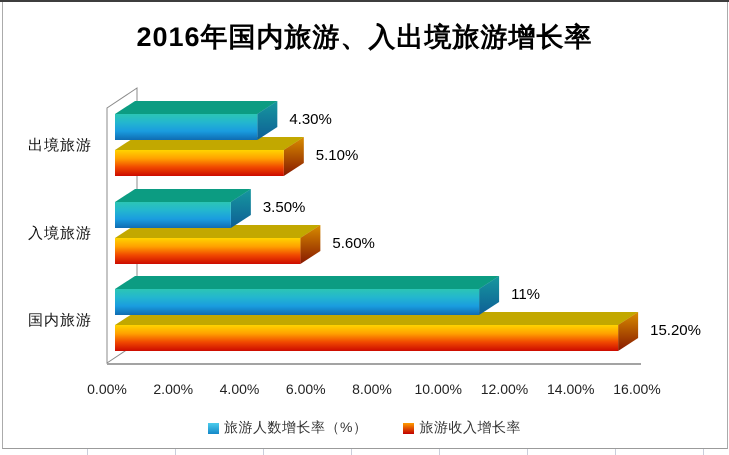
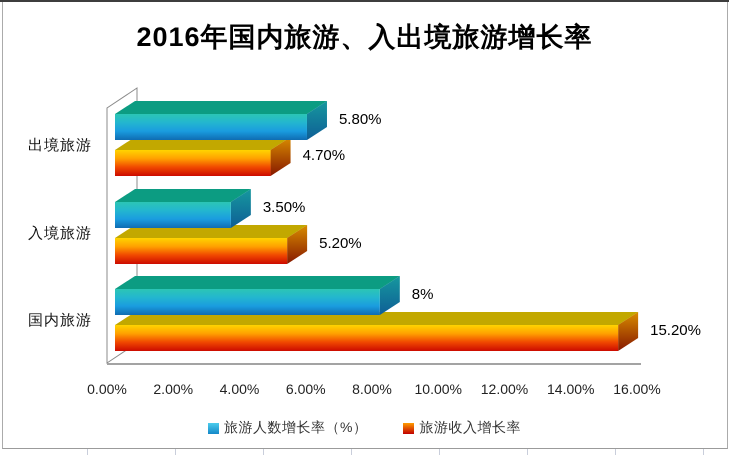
旅游人数增长率（%）/出境旅游: 4.30% -> 5.80%
旅游收入增长率/出境旅游: 5.10% -> 4.70%
旅游收入增长率/入境旅游: 5.60% -> 5.20%
旅游人数增长率（%）/国内旅游: 11% -> 8%
